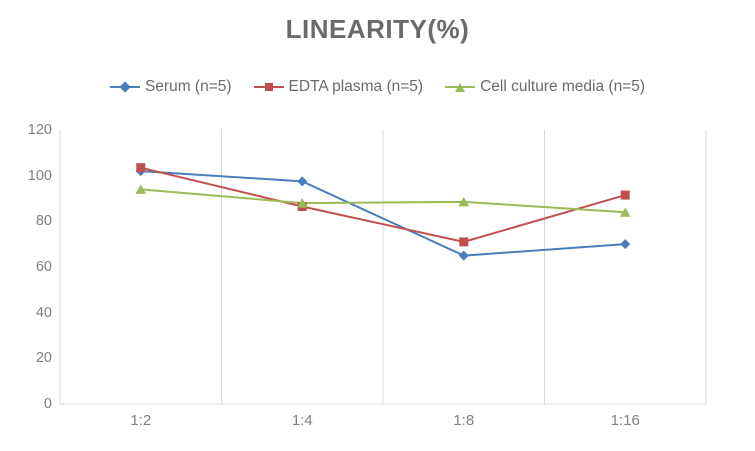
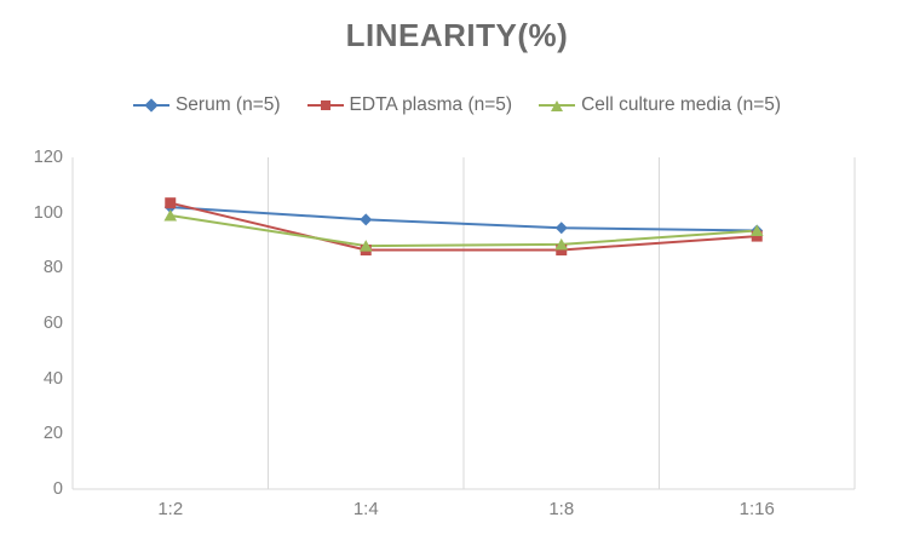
Cell culture media (n=5)/1:2: 94 -> 99
Serum (n=5)/1:8: 65 -> 94
EDTA plasma (n=5)/1:8: 71 -> 86
Serum (n=5)/1:16: 70 -> 94
Cell culture media (n=5)/1:16: 84 -> 94
